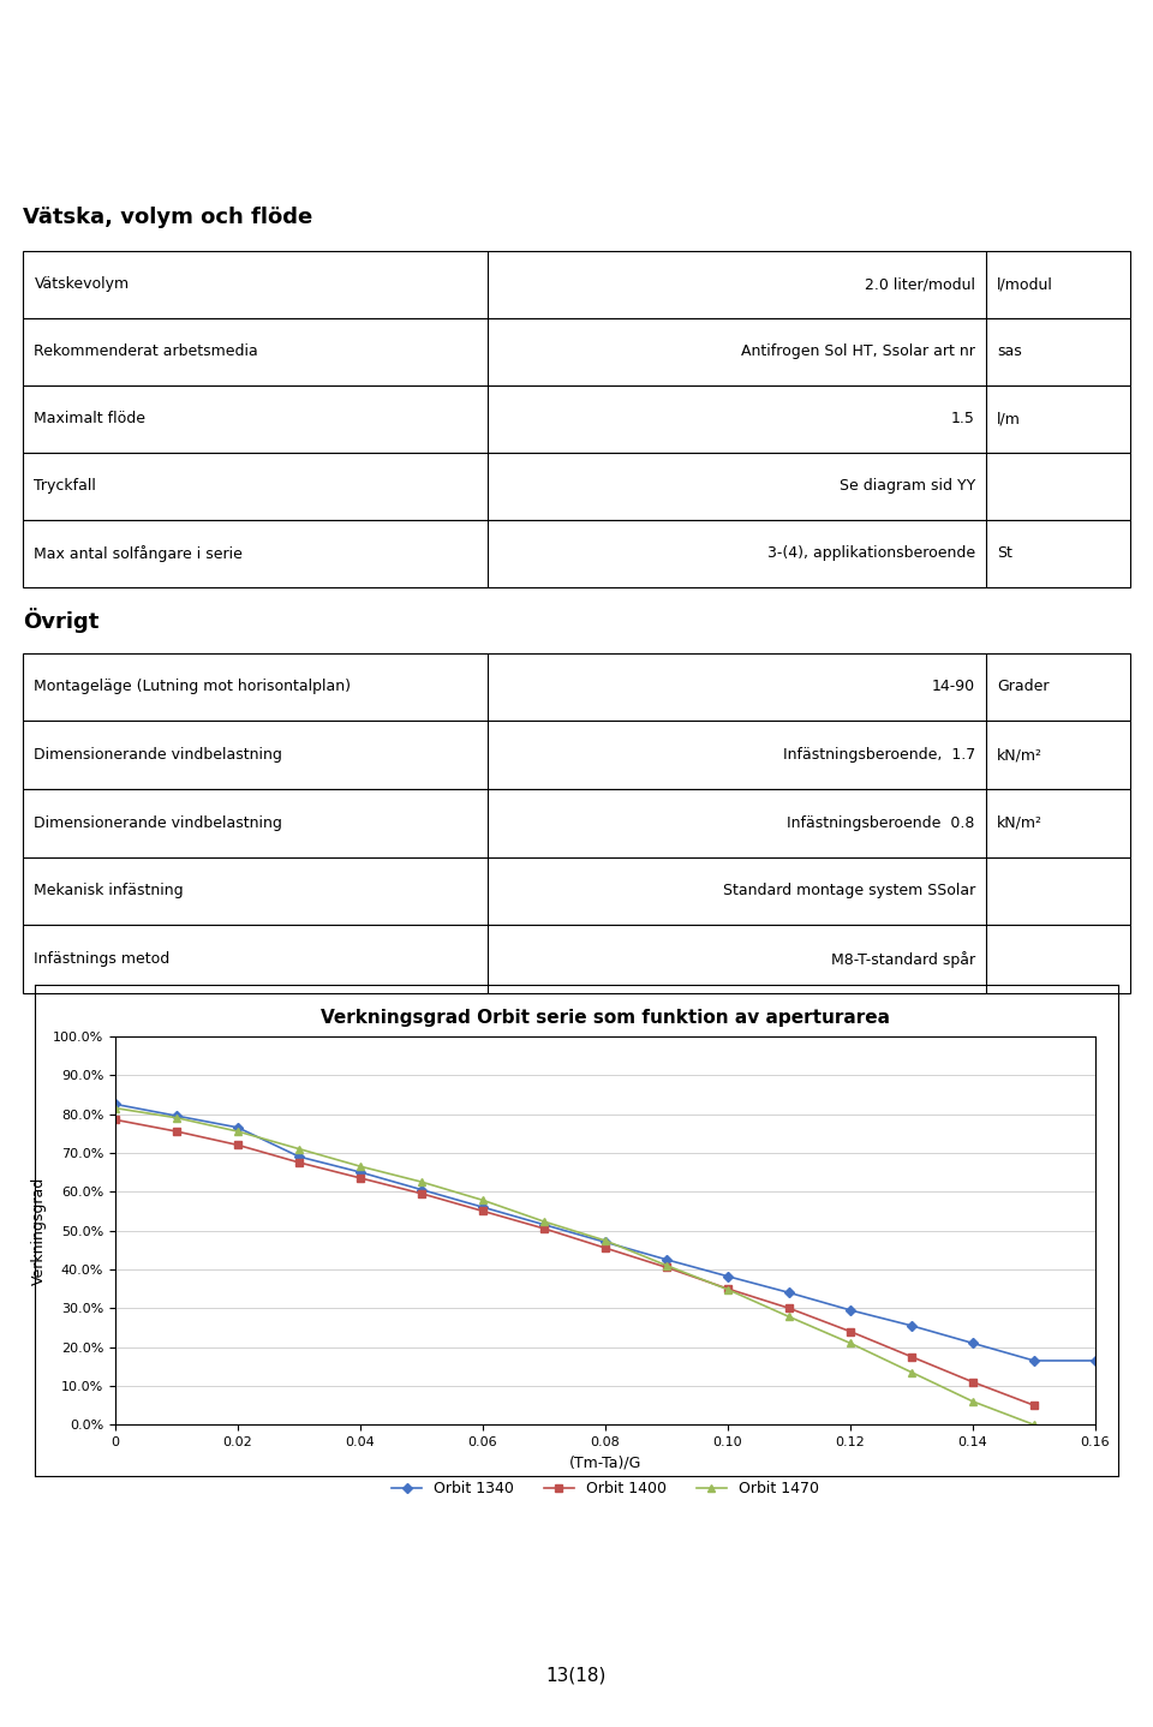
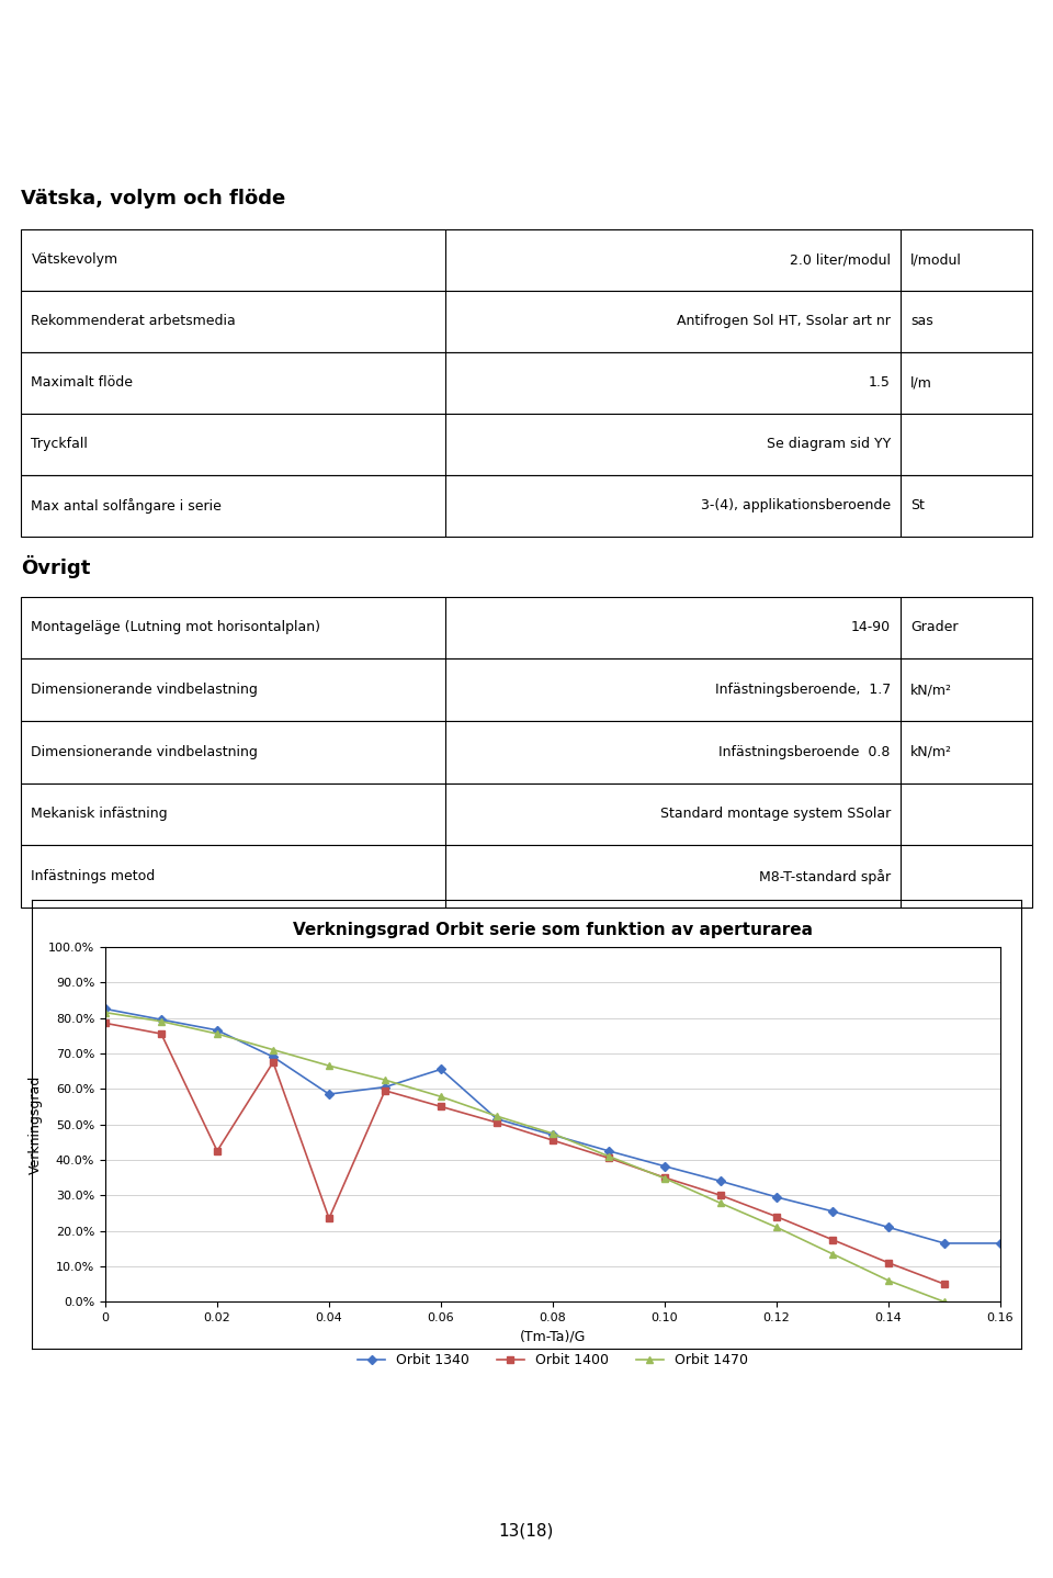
Orbit 1400/0.02: 72.0% -> 42.5%
Orbit 1340/0.04: 65.0% -> 58.5%
Orbit 1400/0.04: 63.5% -> 23.5%
Orbit 1340/0.06: 56.0% -> 65.5%
